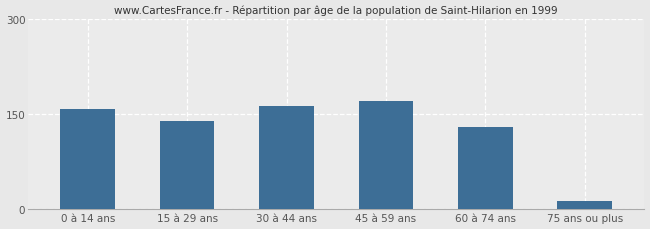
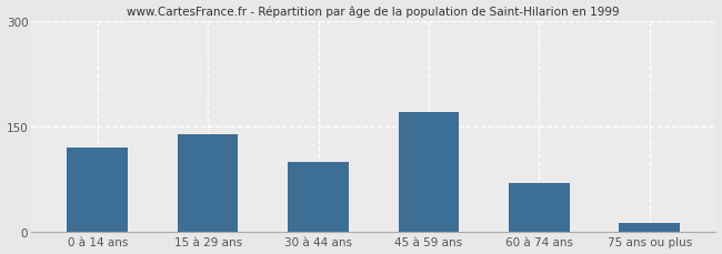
0 à 14 ans: 157 -> 120
30 à 44 ans: 162 -> 100
60 à 74 ans: 130 -> 70
